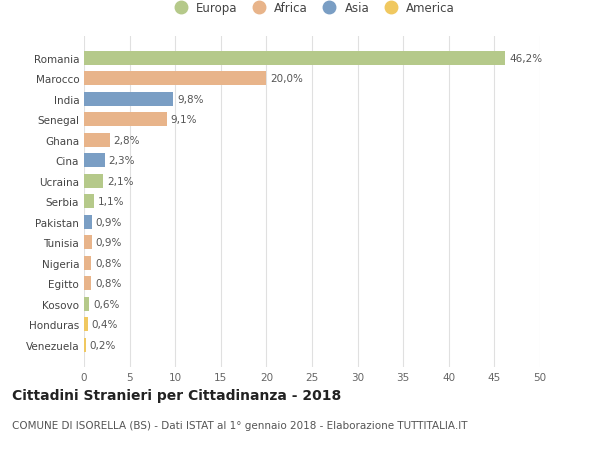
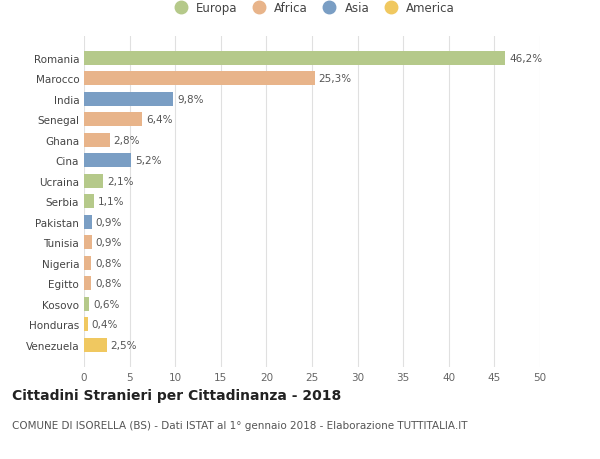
Marocco: 20,0% -> 25,3%
Senegal: 9,1% -> 6,4%
Cina: 2,3% -> 5,2%
Venezuela: 0,2% -> 2,5%
